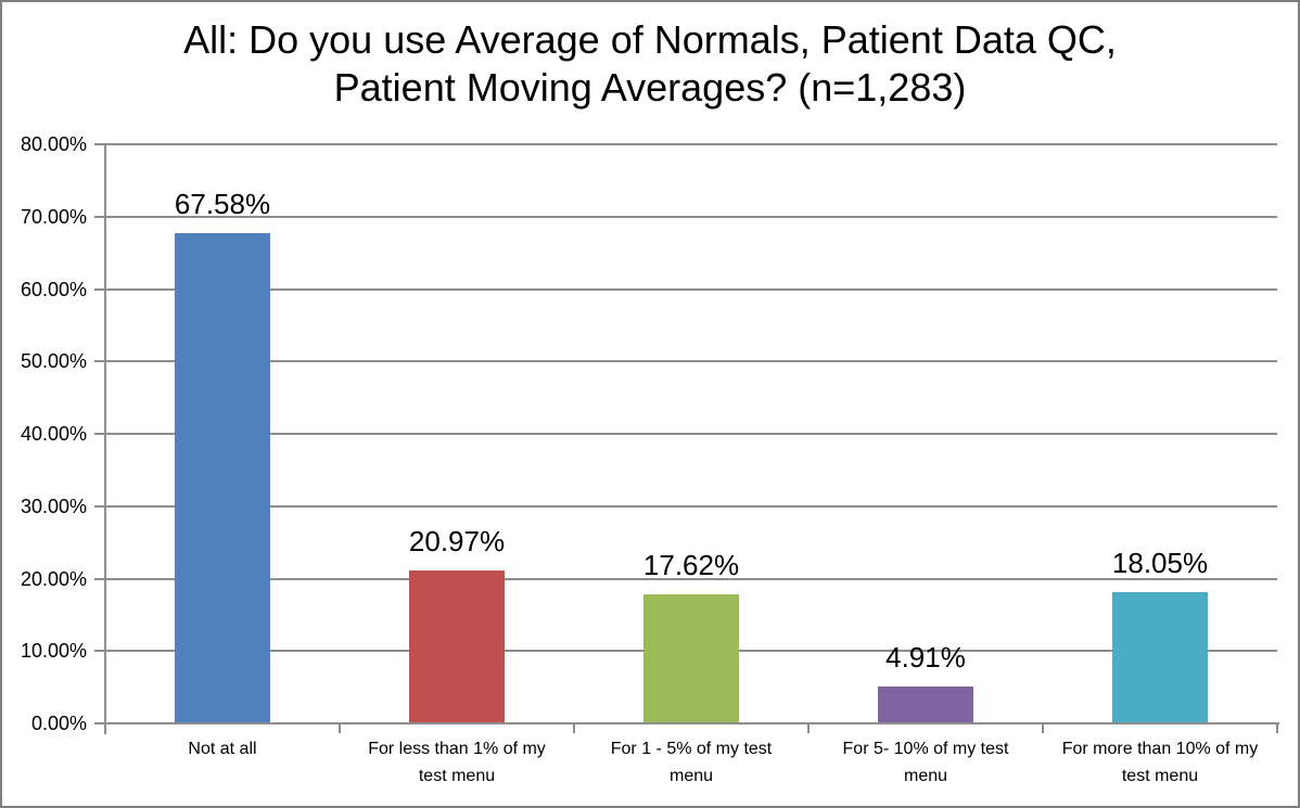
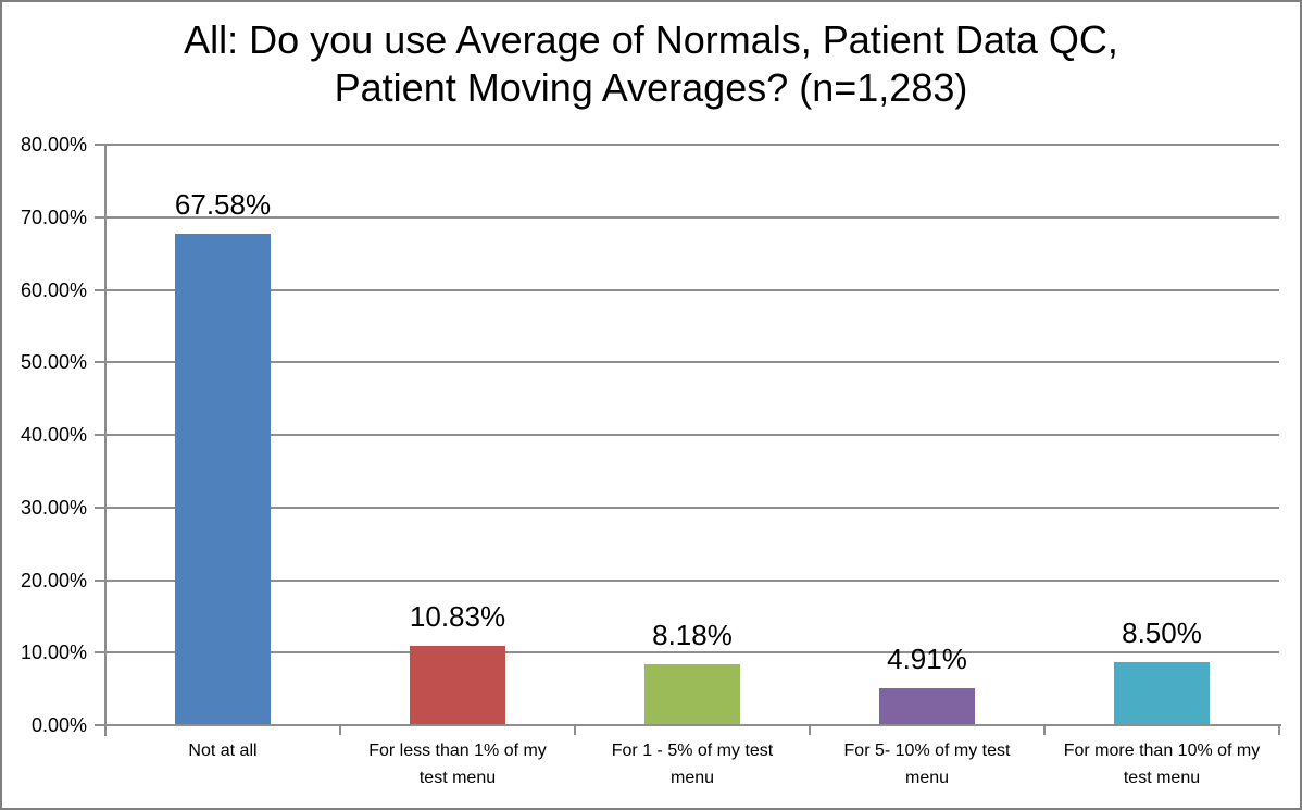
For less than 1% of my test menu: 20.97% -> 10.83%
For 1 - 5% of my test menu: 17.62% -> 8.18%
For more than 10% of my test menu: 18.05% -> 8.50%
